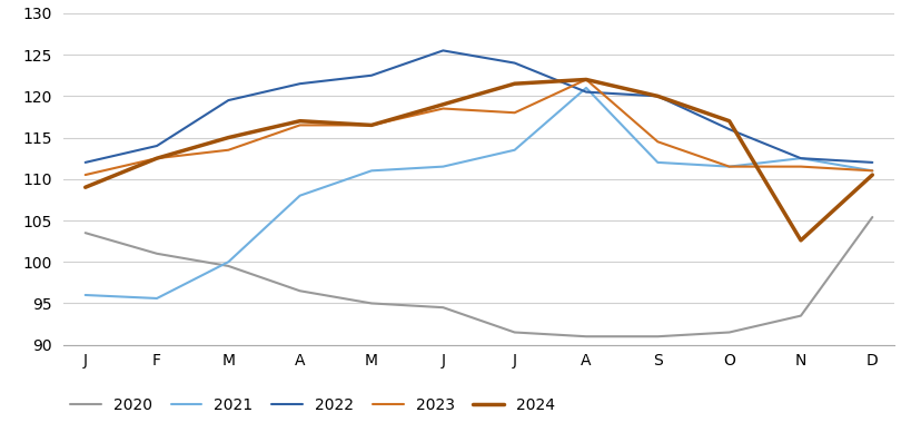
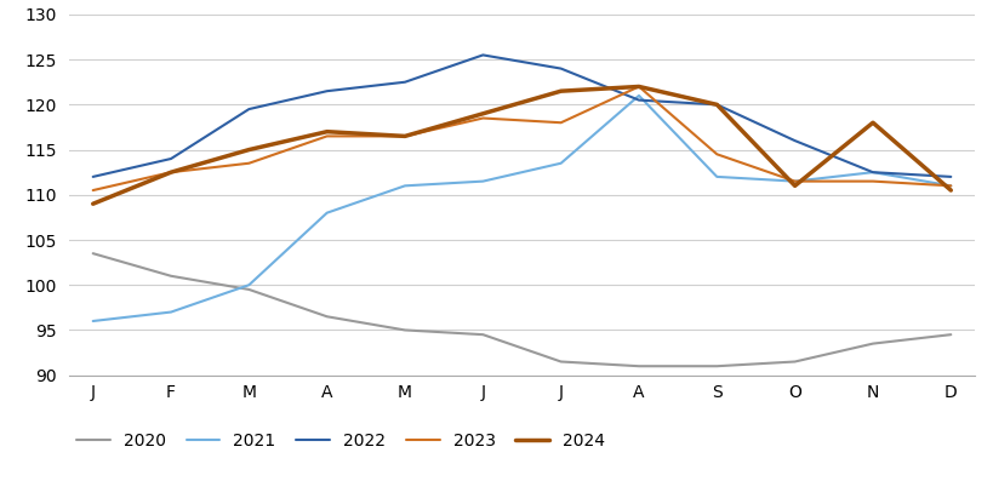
2021/F: 95.6 -> 97.0
2024/O: 117.0 -> 111.0
2024/N: 102.6 -> 118.0
2020/D: 105.4 -> 94.5
